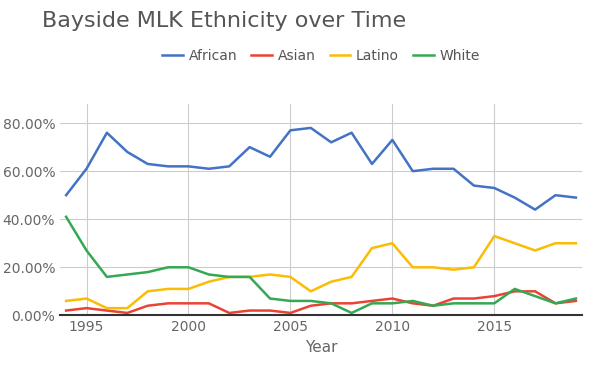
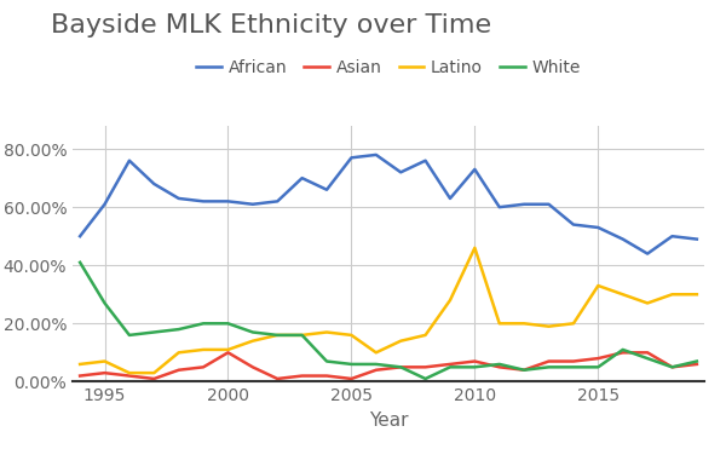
Asian/2000: 5% -> 10%
Latino/2010: 30% -> 46%
